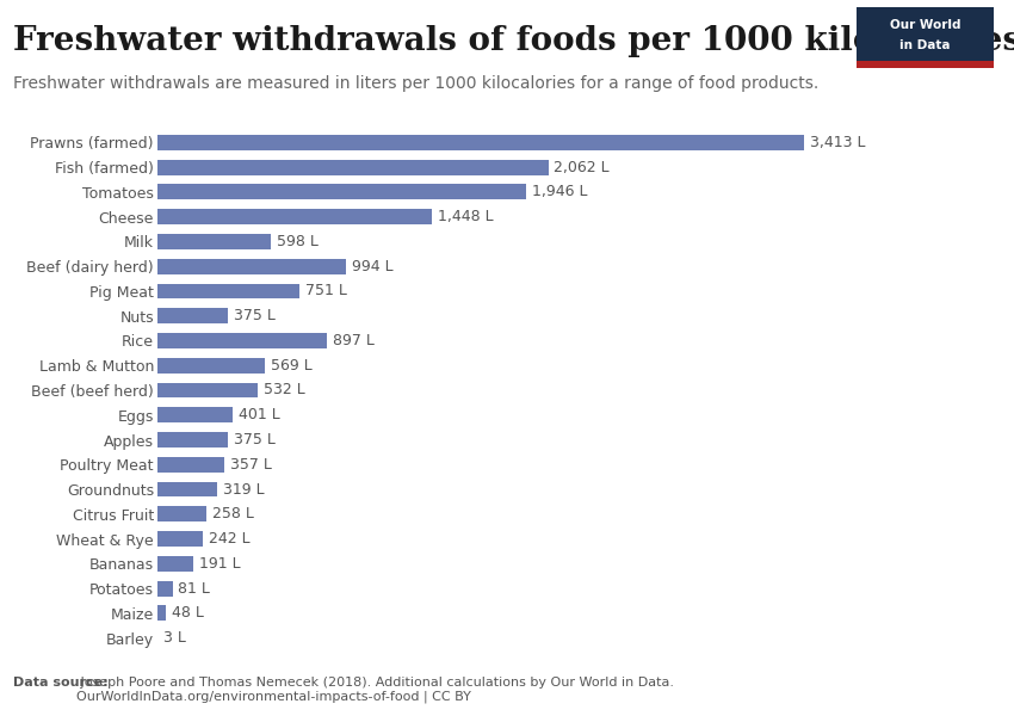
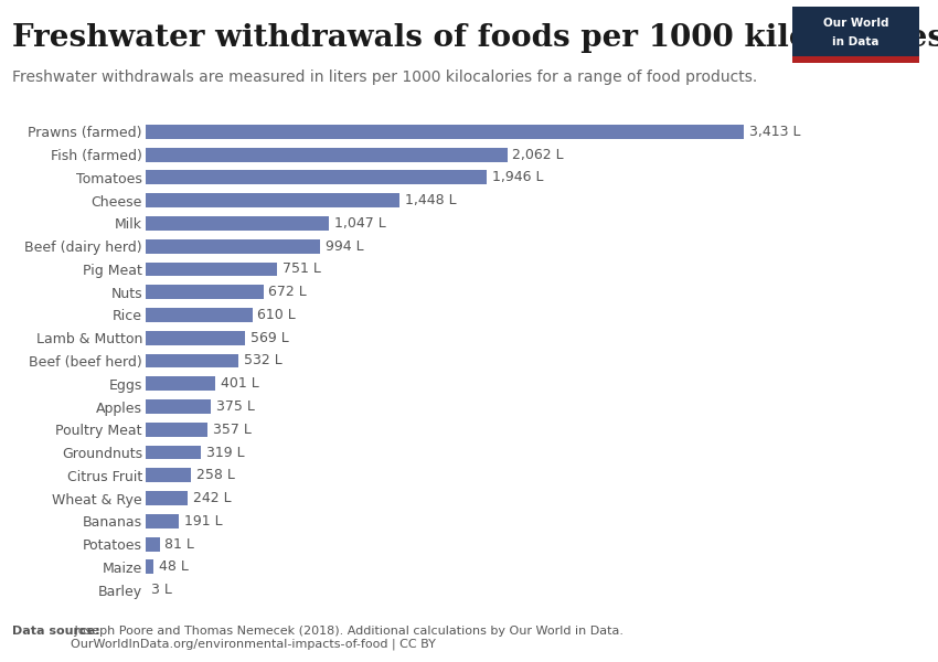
Milk: 598 -> 1,047
Nuts: 375 -> 672
Rice: 897 -> 610
